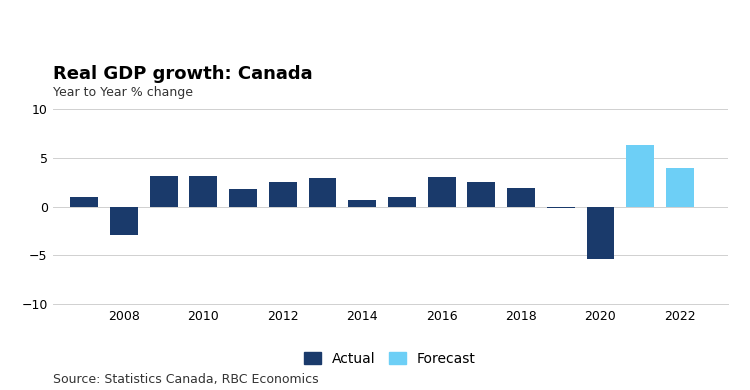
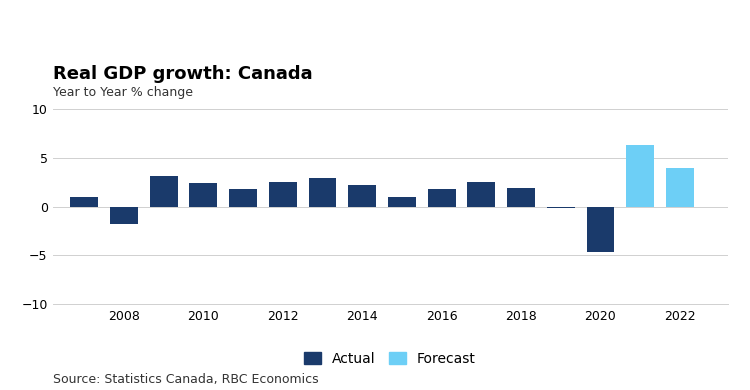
2008: -2.9 -> -1.8
2010: 3.1 -> 2.4
2014: 0.7 -> 2.2
2016: 3.0 -> 1.8
2020: -5.4 -> -4.6
